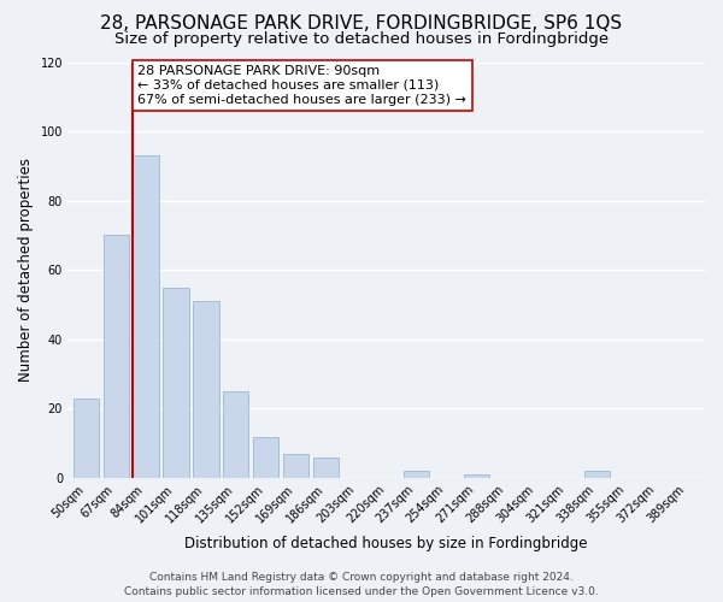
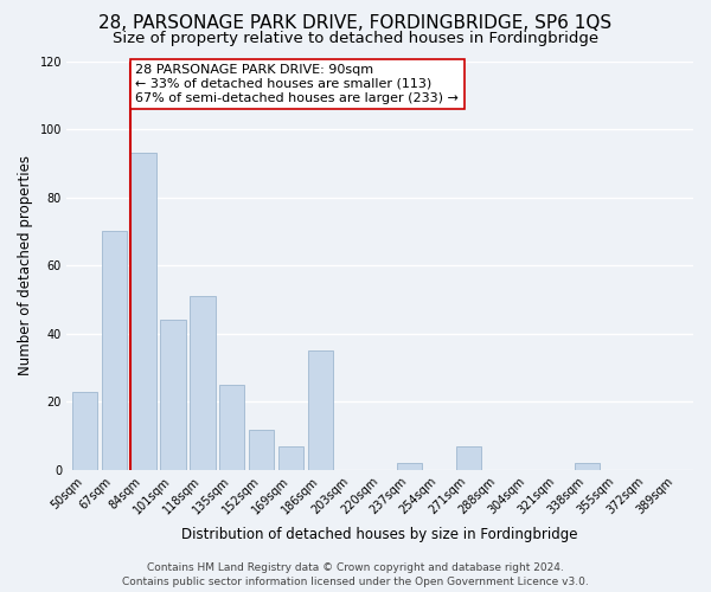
101sqm: 55 -> 44
186sqm: 6 -> 35
271sqm: 1 -> 7
